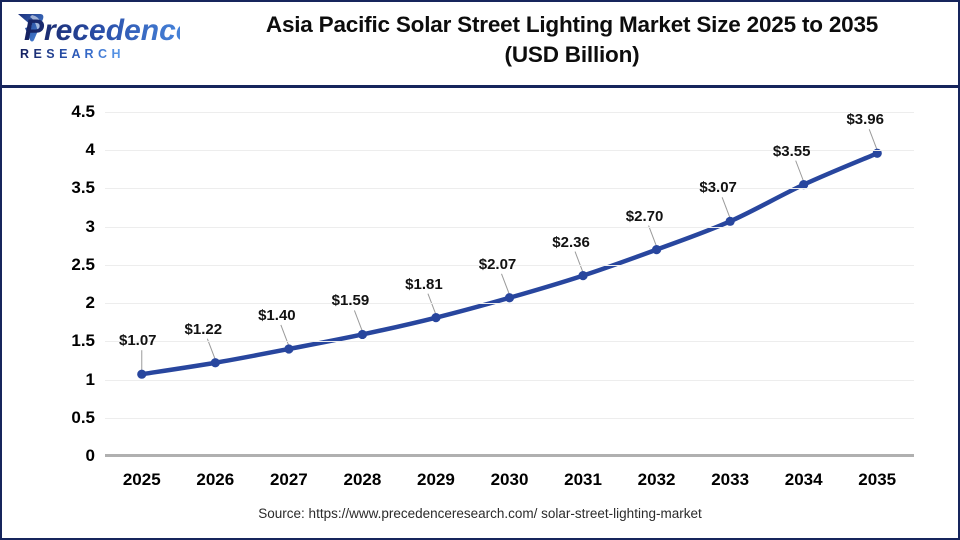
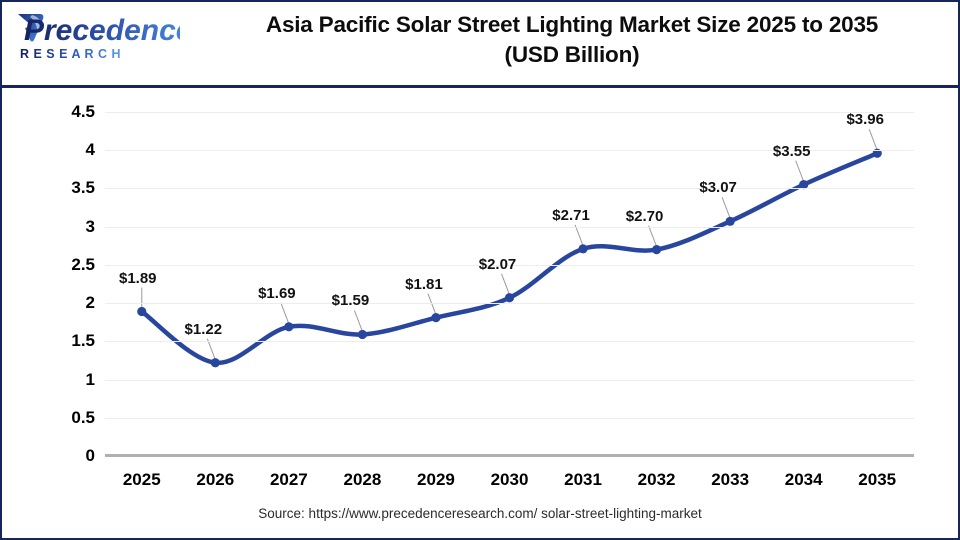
2025: $1.07 -> $1.89
2027: $1.40 -> $1.69
2031: $2.36 -> $2.71
